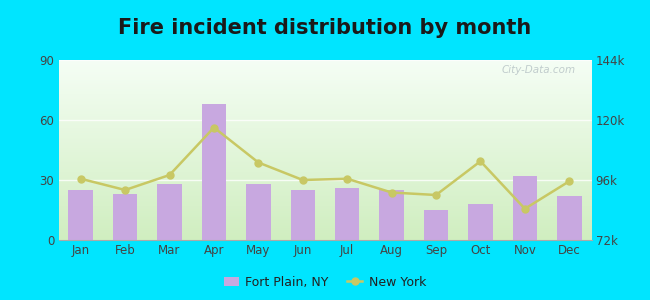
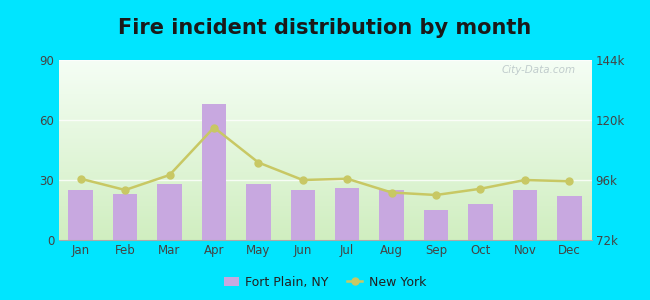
New York/Oct: 103.5k -> 92.5k
Fort Plain, NY/Nov: 32 -> 25
New York/Nov: 84.5k -> 96.0k
